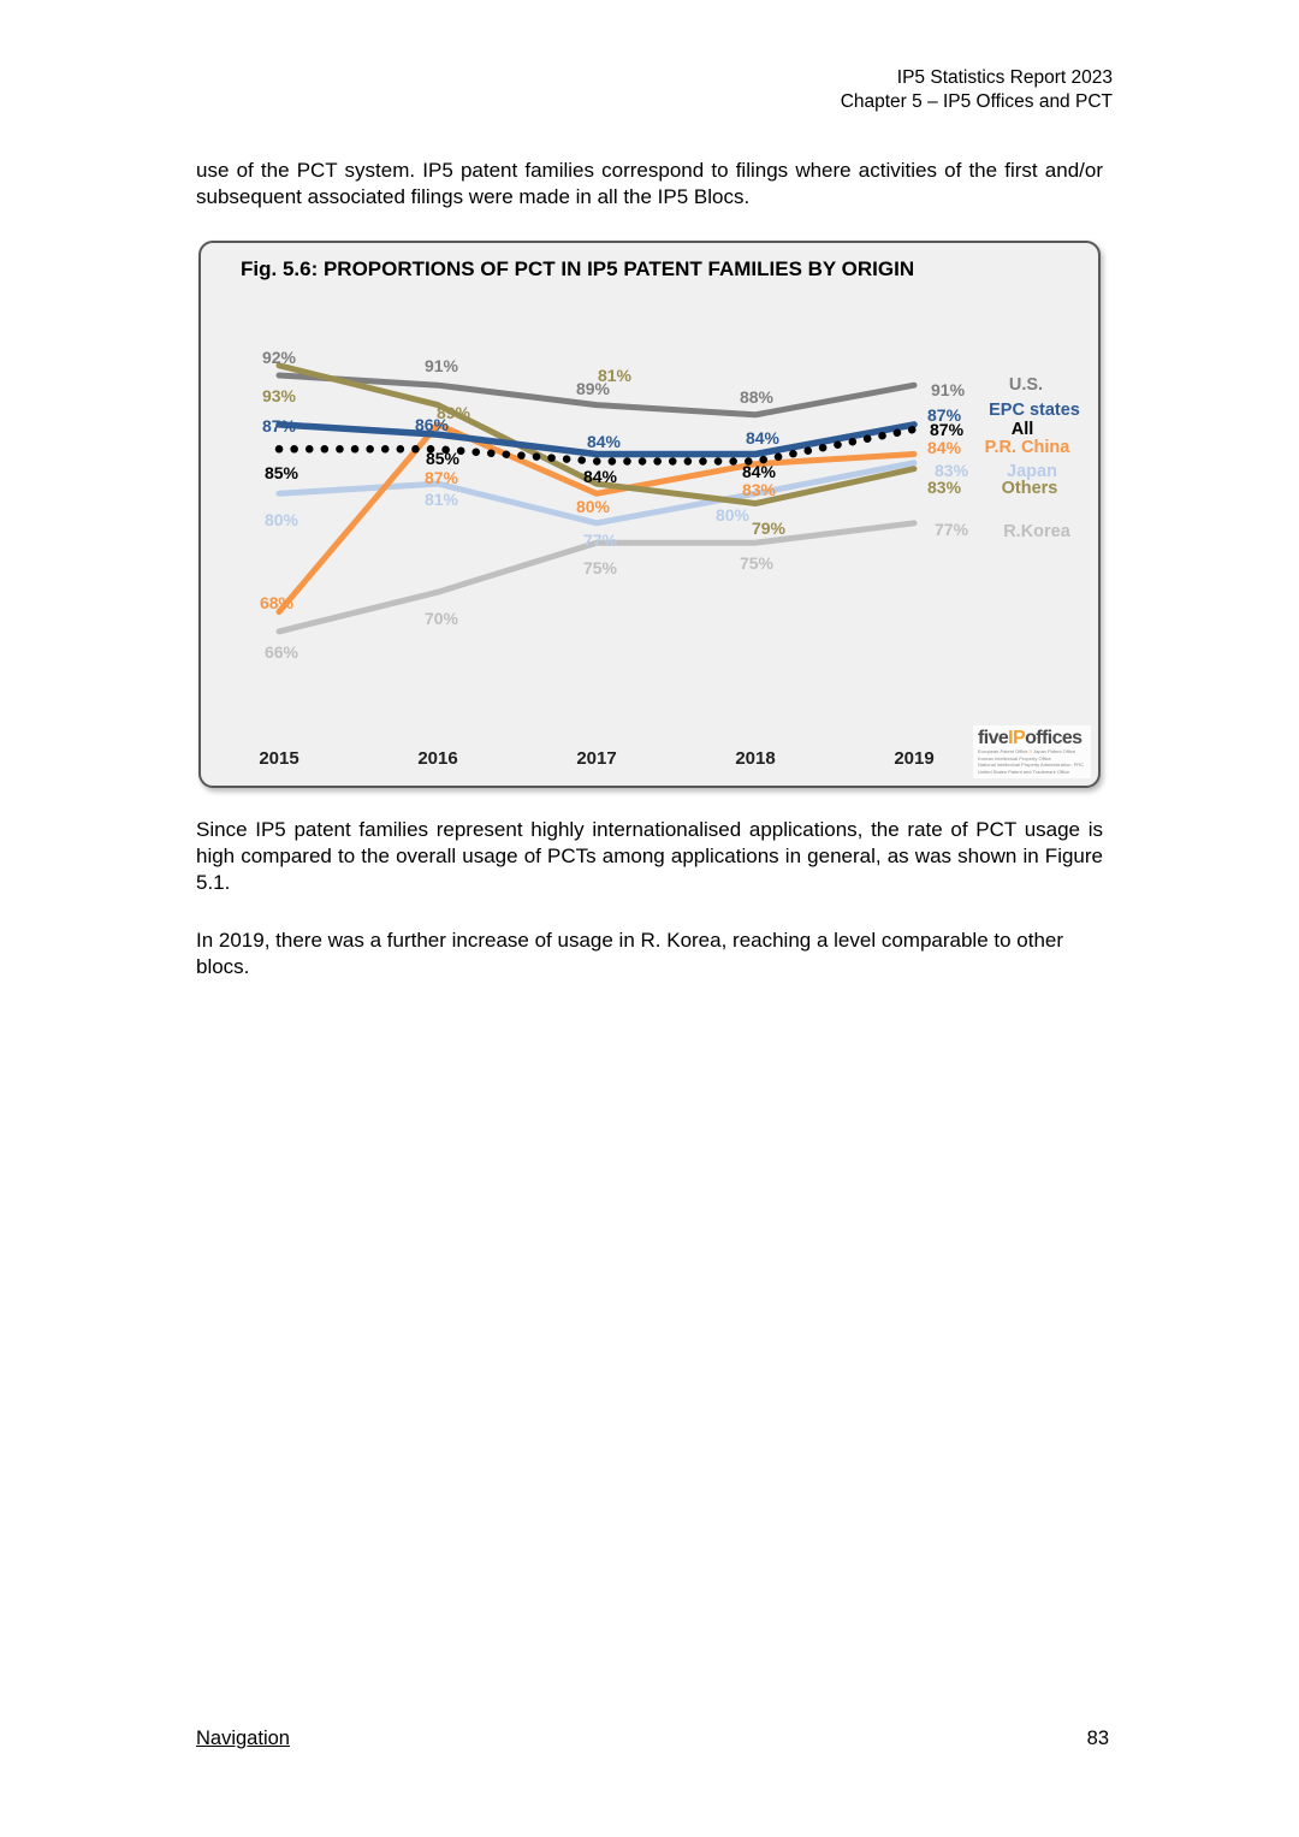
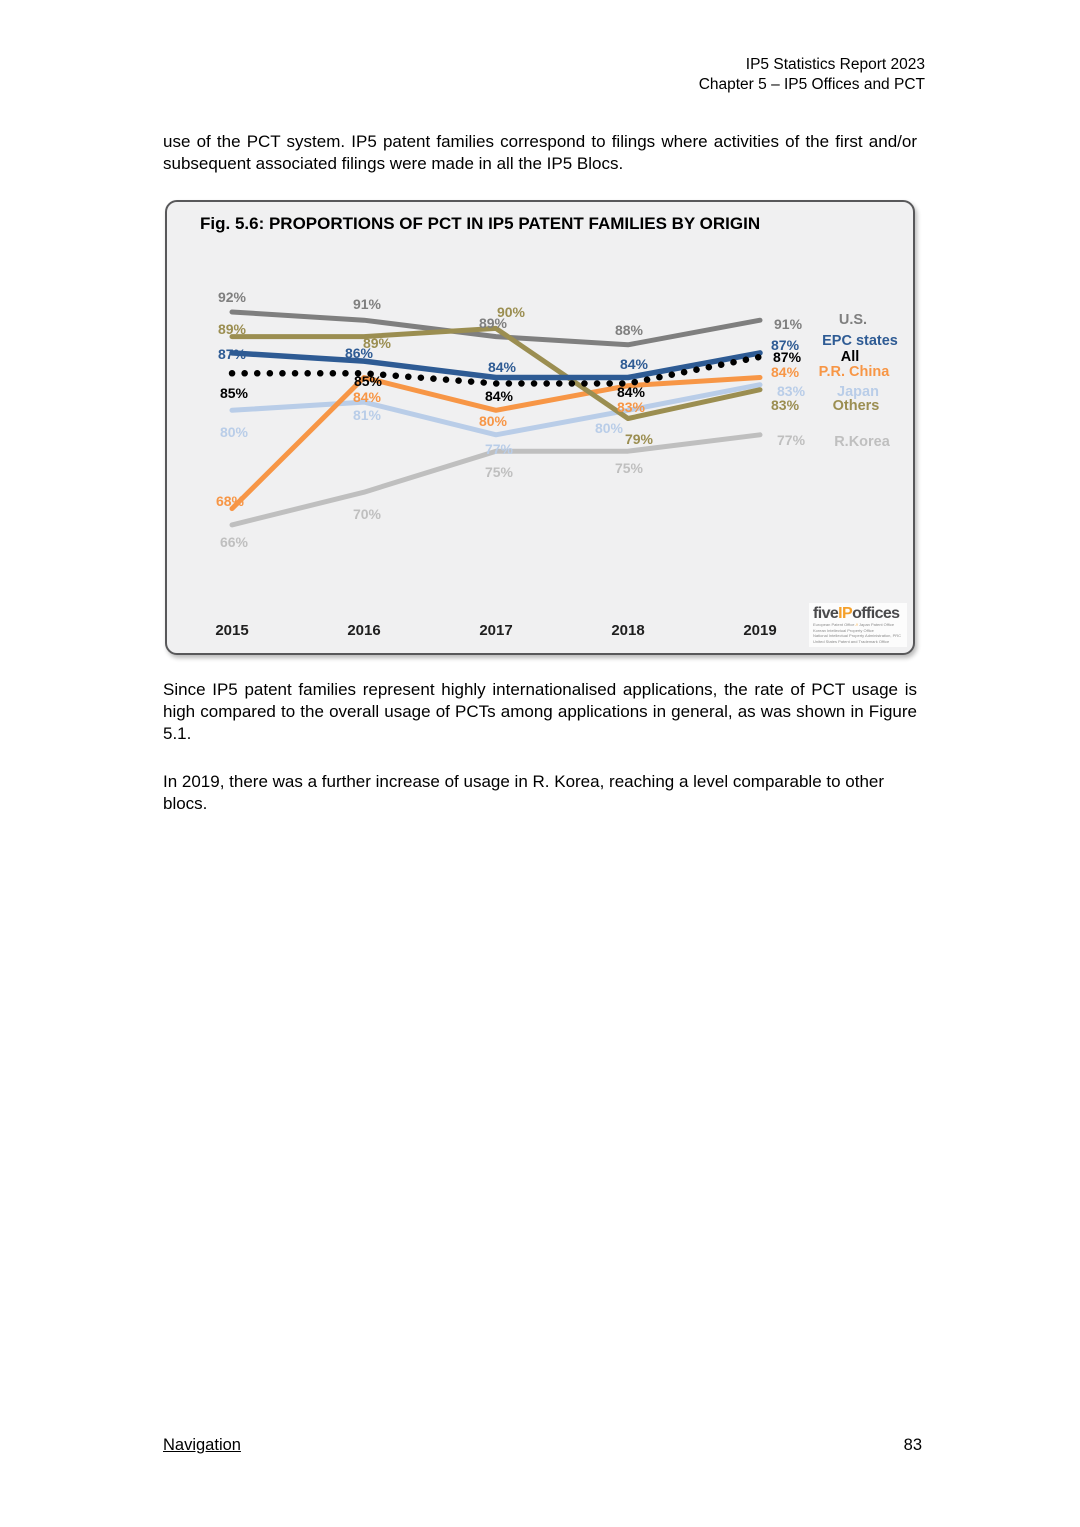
Others/2015: 93% -> 89%
P.R. China/2016: 87% -> 84%
Others/2017: 81% -> 90%
